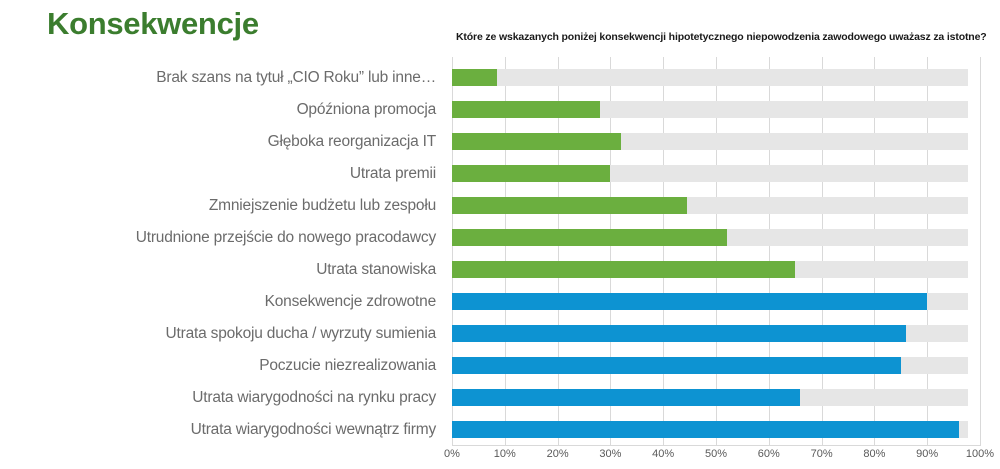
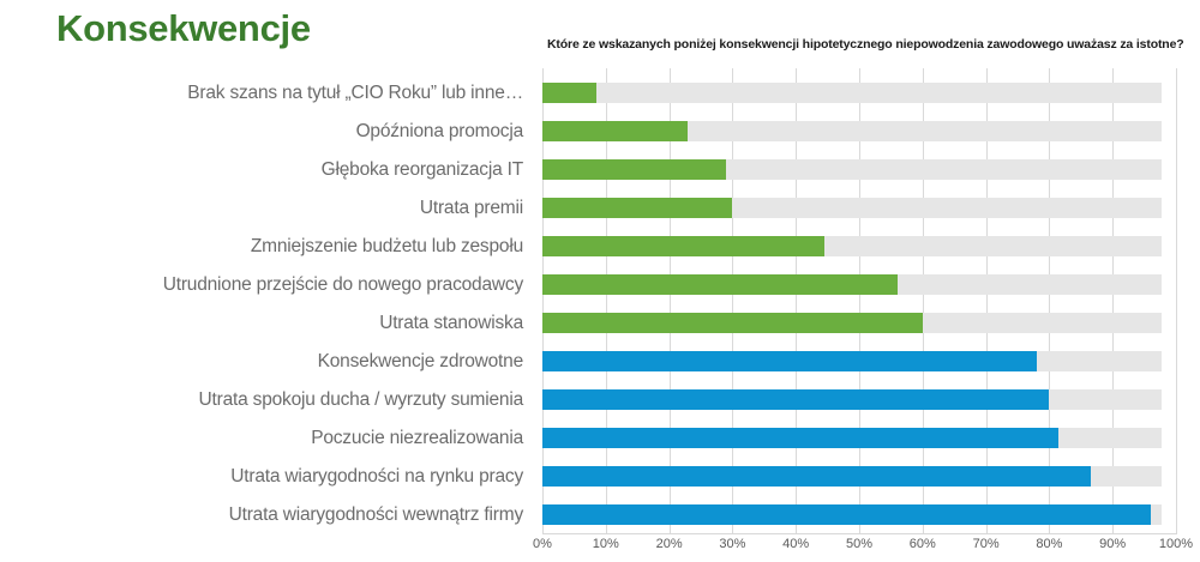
Opóźniona promocja: 28% -> 23%
Głęboka reorganizacja IT: 32% -> 29%
Utrudnione przejście do nowego pracodawcy: 52% -> 56%
Utrata stanowiska: 65% -> 60%
Konsekwencje zdrowotne: 90% -> 78%
Utrata spokoju ducha / wyrzuty sumienia: 86% -> 80%
Poczucie niezrealizowania: 85% -> 82%
Utrata wiarygodności na rynku pracy: 66% -> 86%
